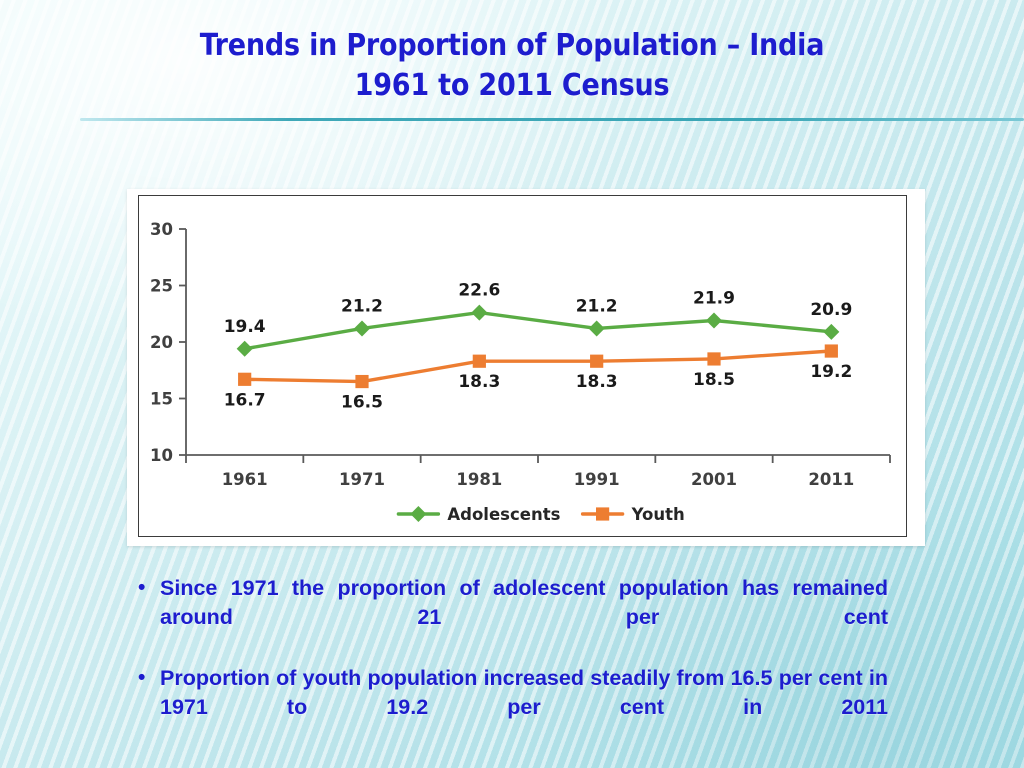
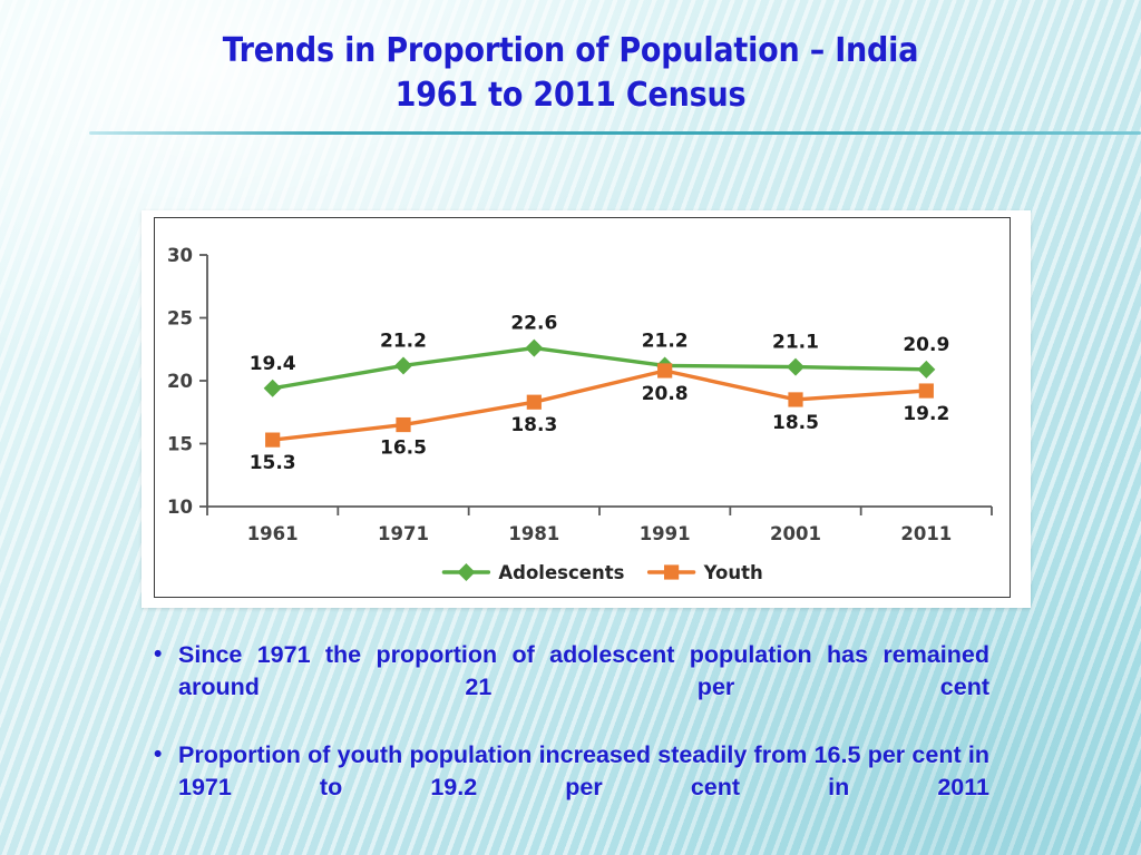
Youth/1961: 16.7 -> 15.3
Youth/1991: 18.3 -> 20.8
Adolescents/2001: 21.9 -> 21.1
